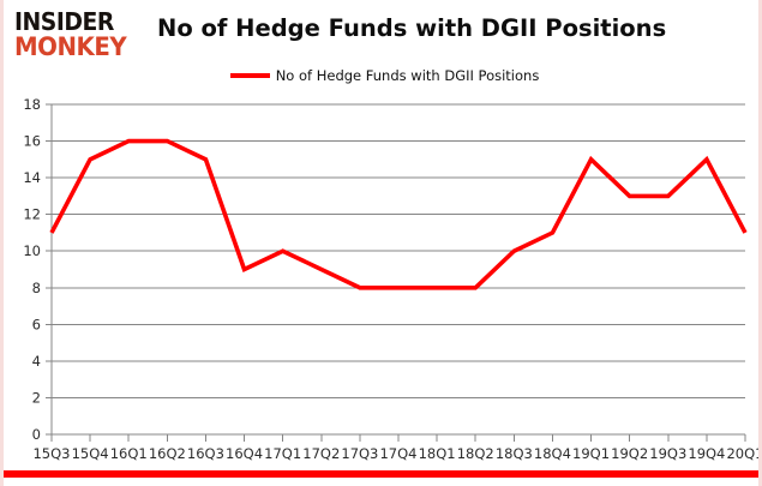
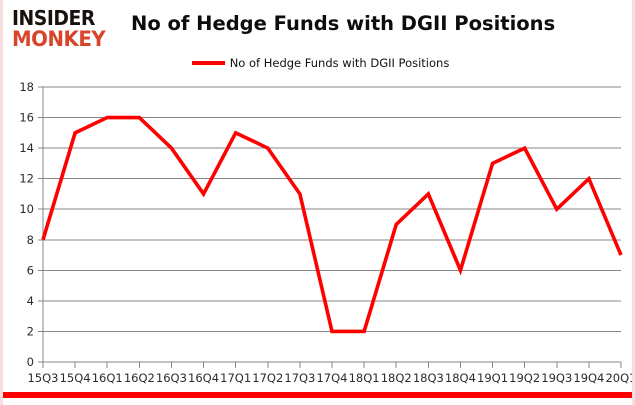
15Q3: 11 -> 8
16Q3: 15 -> 14
16Q4: 9 -> 11
17Q1: 10 -> 15
17Q2: 9 -> 14
17Q3: 8 -> 11
17Q4: 8 -> 2
18Q1: 8 -> 2
18Q2: 8 -> 9
18Q3: 10 -> 11
18Q4: 11 -> 6
19Q1: 15 -> 13
19Q2: 13 -> 14
19Q3: 13 -> 10
19Q4: 15 -> 12
20Q1: 11 -> 7
